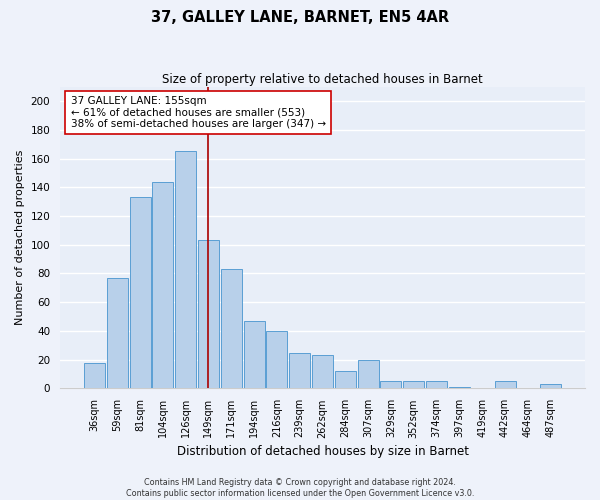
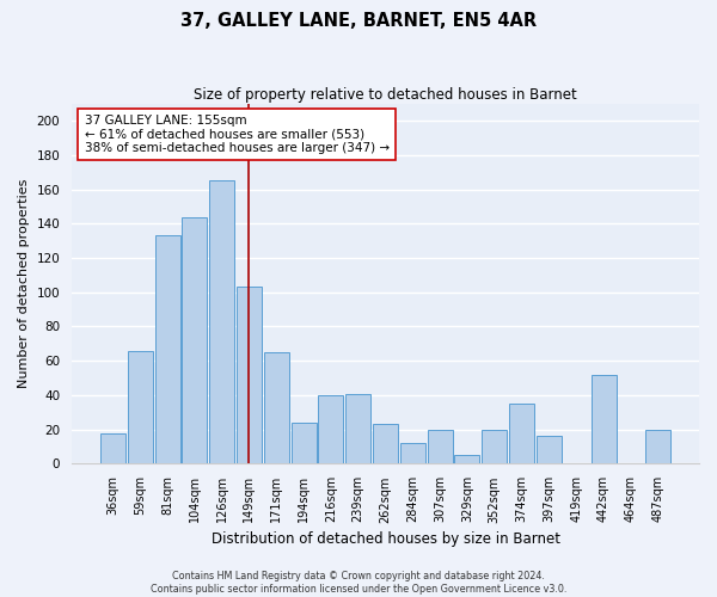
59sqm: 77 -> 66
171sqm: 83 -> 65
194sqm: 47 -> 24
239sqm: 25 -> 41
352sqm: 5 -> 20
374sqm: 5 -> 35
397sqm: 1 -> 16
442sqm: 5 -> 52
487sqm: 3 -> 20
